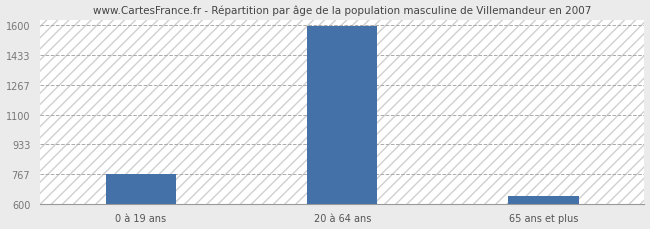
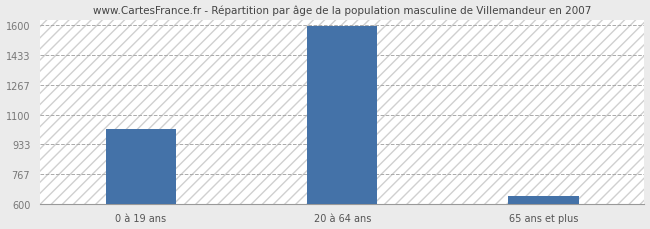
0 à 19 ans: 770 -> 1020
